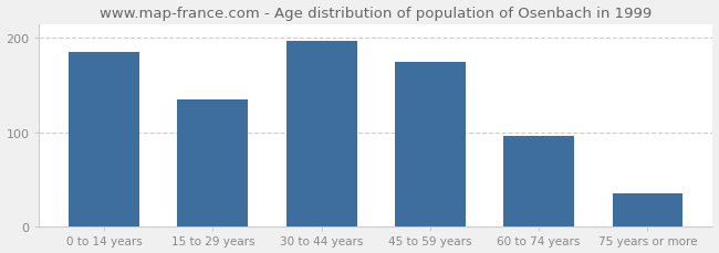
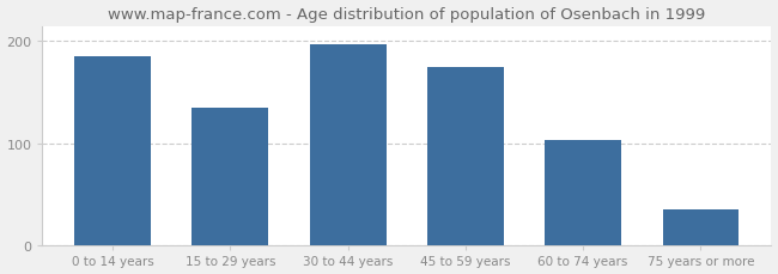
60 to 74 years: 96 -> 103
